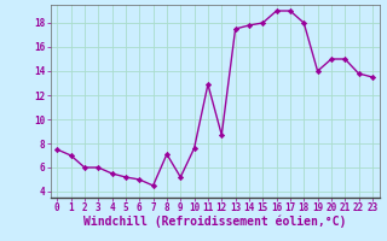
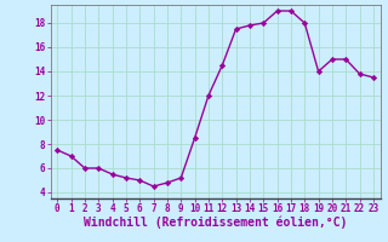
8: 7.1 -> 4.8
10: 7.6 -> 8.5
11: 12.9 -> 12.0
12: 8.7 -> 14.5
